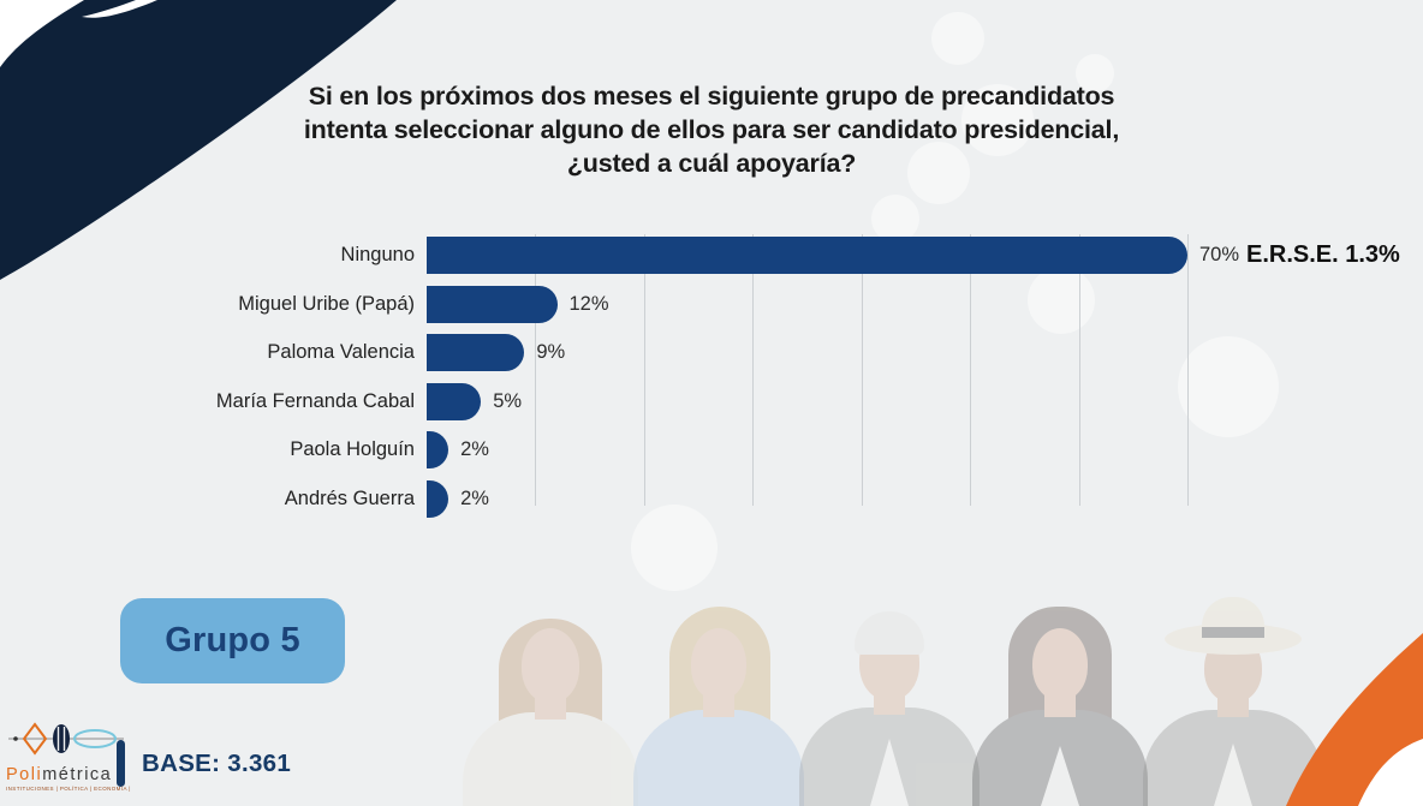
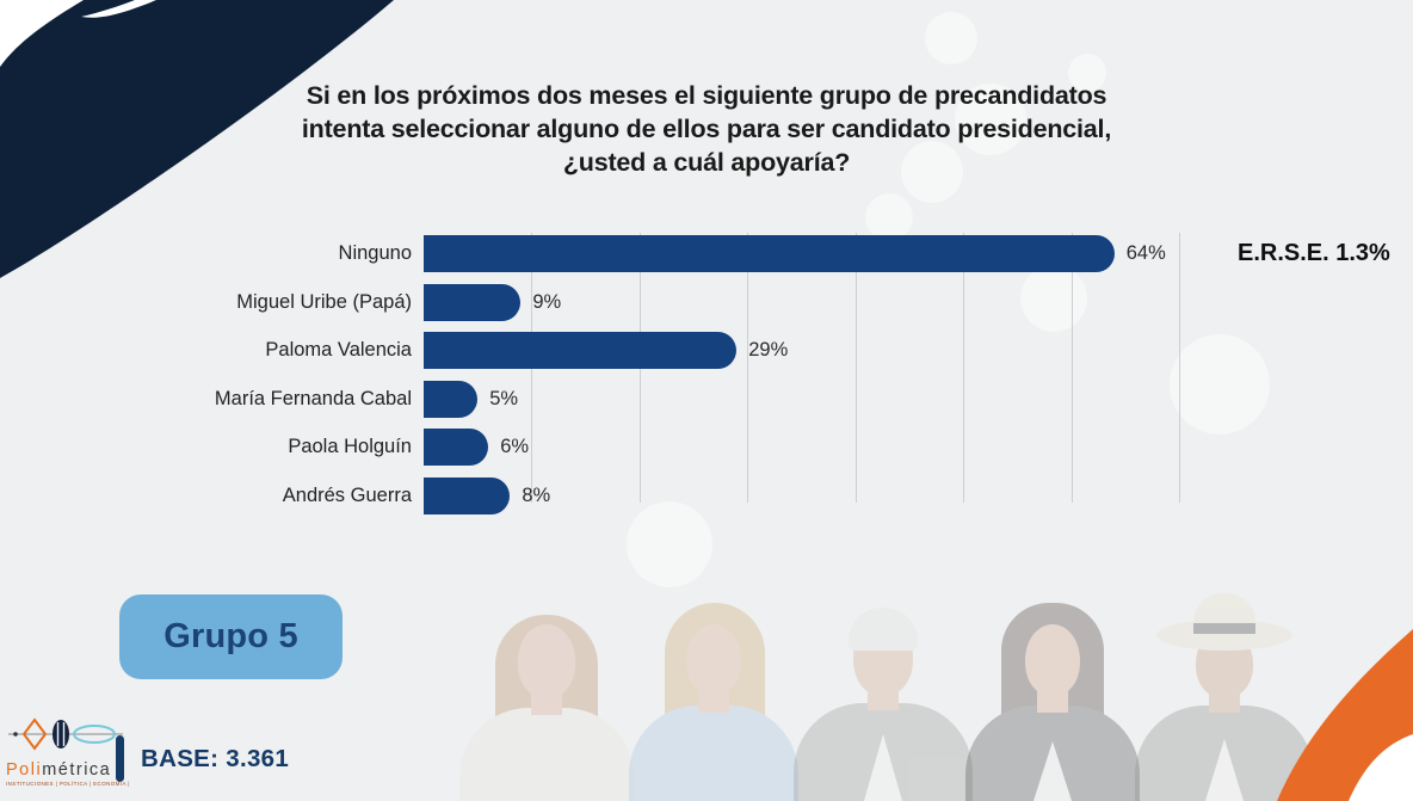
Ninguno: 70% -> 64%
Miguel Uribe (Papá): 12% -> 9%
Paloma Valencia: 9% -> 29%
Paola Holguín: 2% -> 6%
Andrés Guerra: 2% -> 8%
